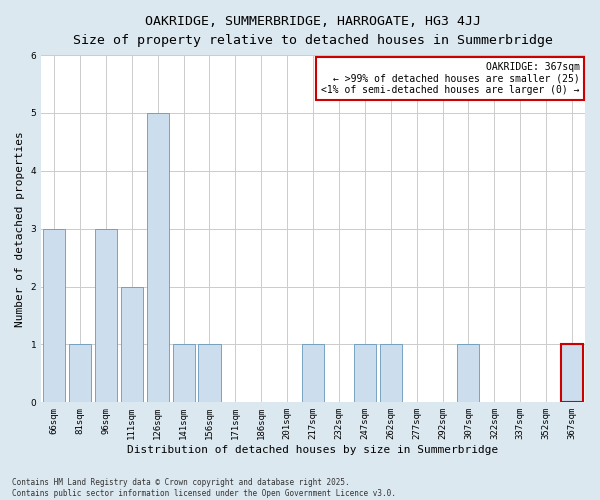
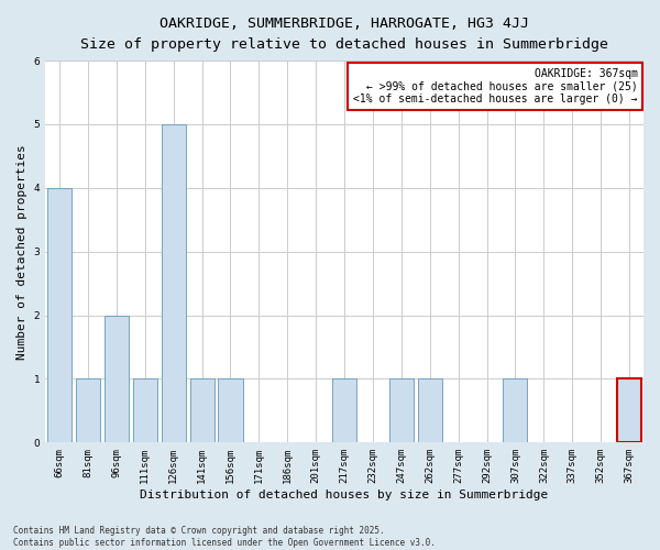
66sqm: 3 -> 4
96sqm: 3 -> 2
111sqm: 2 -> 1
